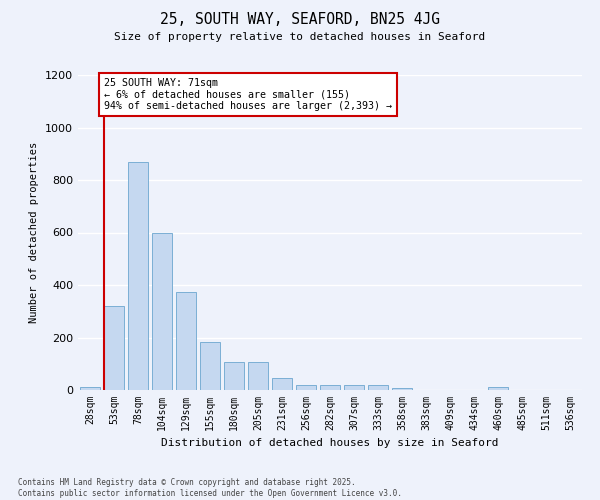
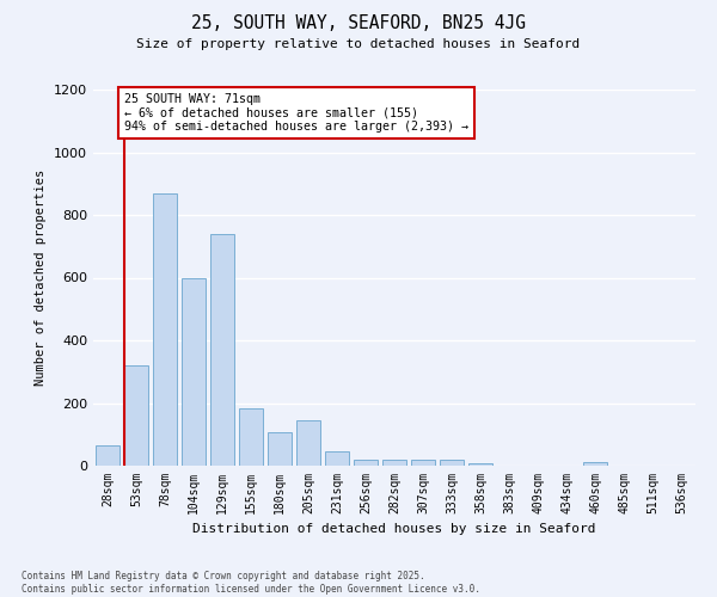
28sqm: 12 -> 65
129sqm: 375 -> 740
205sqm: 105 -> 145
